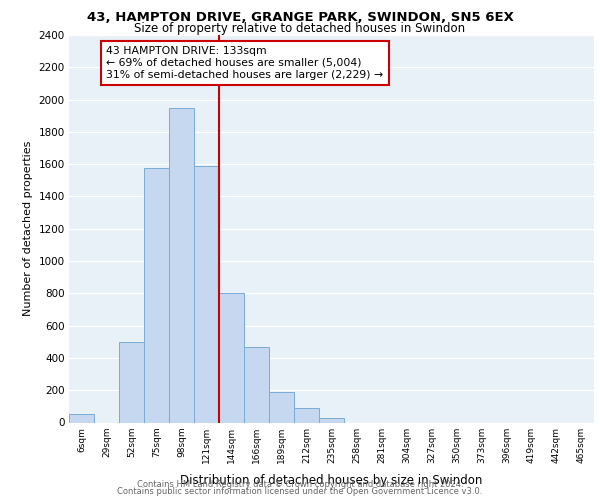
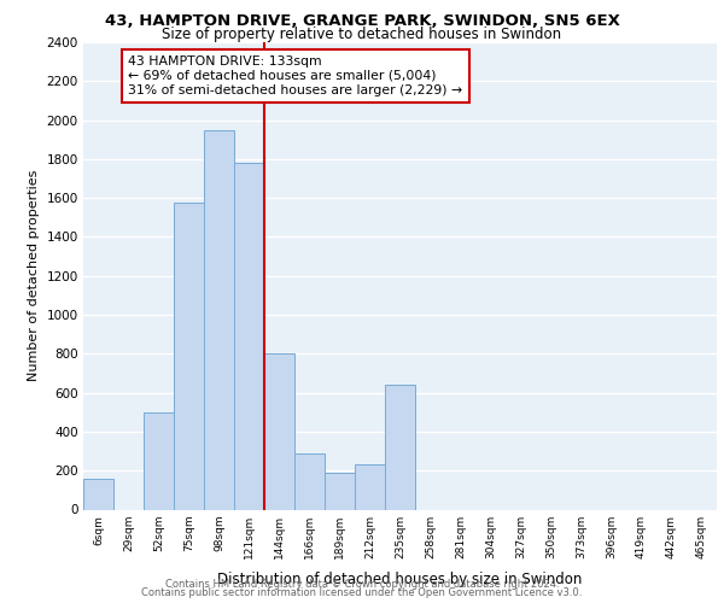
6sqm: 60 -> 160
121sqm: 1590 -> 1780
166sqm: 470 -> 290
212sqm: 90 -> 230
235sqm: 30 -> 640
